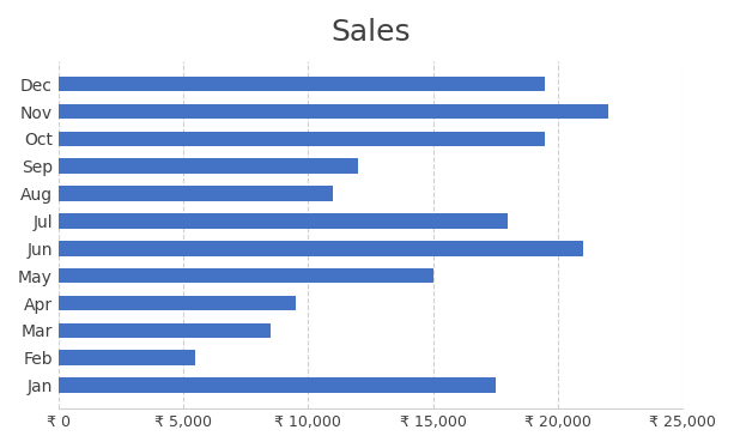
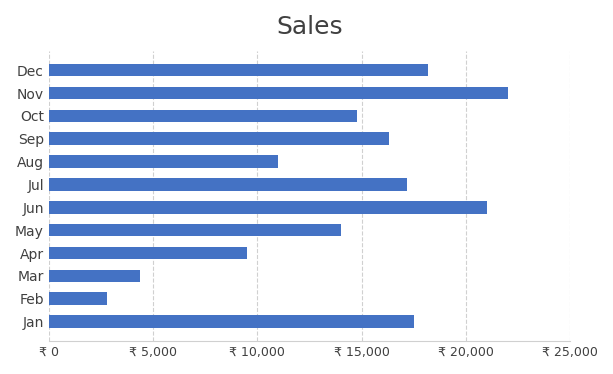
Dec: ₹ 19,500 -> ₹ 18,200
Oct: ₹ 19,500 -> ₹ 14,800
Sep: ₹ 12,000 -> ₹ 16,300
Jul: ₹ 18,000 -> ₹ 17,200
May: ₹ 15,000 -> ₹ 14,000
Mar: ₹ 8,500 -> ₹ 4,400
Feb: ₹ 5,500 -> ₹ 2,800
